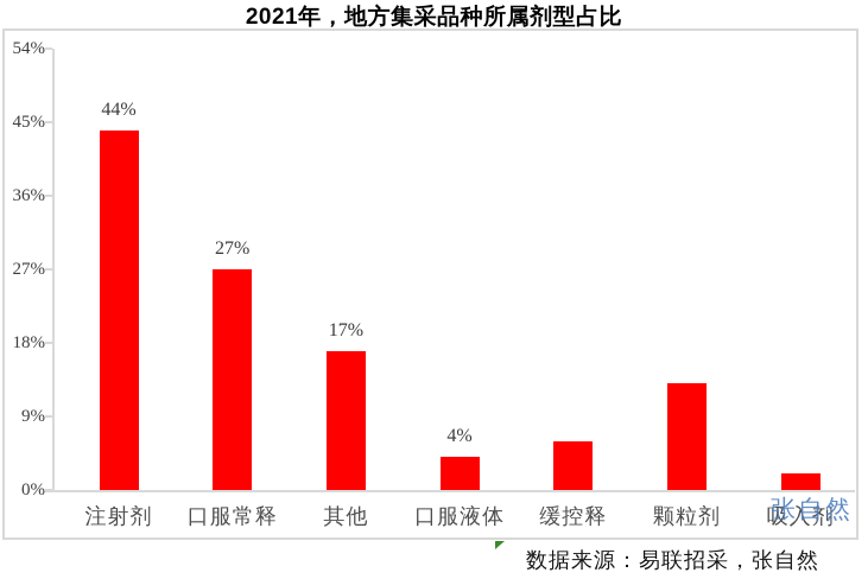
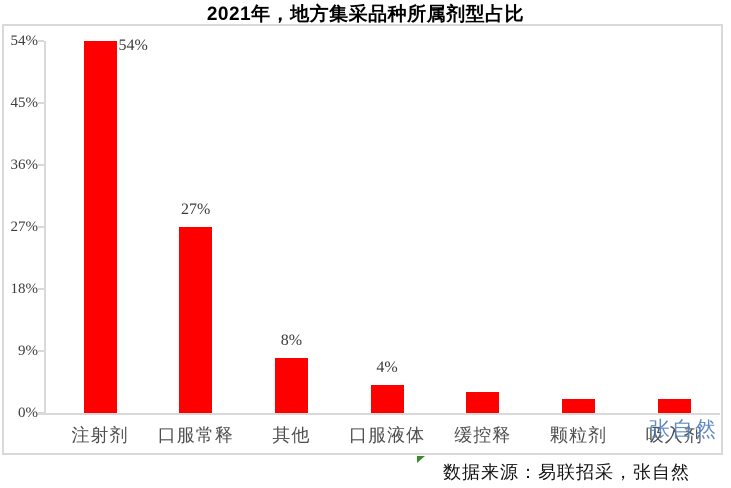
注射剂: 44% -> 54%
其他: 17% -> 8%
缓控释: 6% -> 3%
颗粒剂: 13% -> 2%
